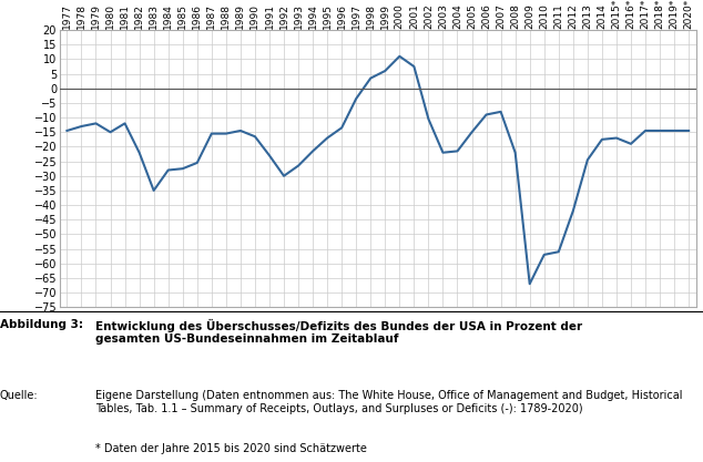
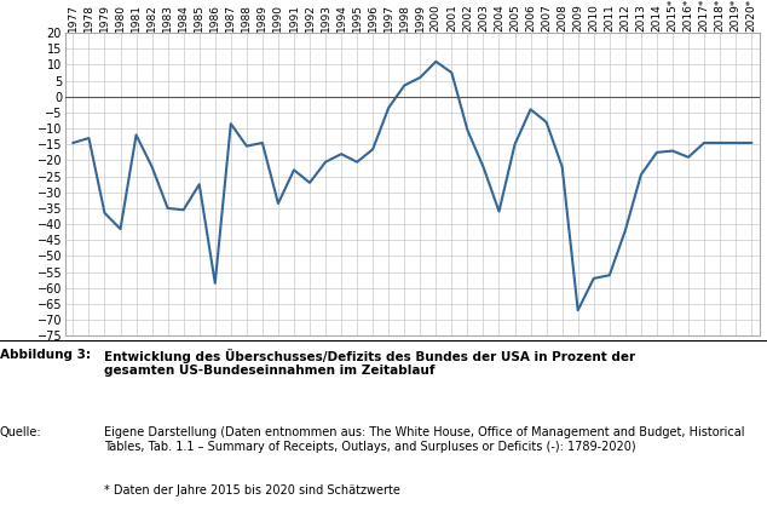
1979: -12.0 -> -36.5
1980: -15.0 -> -41.5
1984: -28.0 -> -35.5
1986: -25.5 -> -58.5
1987: -15.5 -> -8.5
1990: -16.5 -> -33.5
1992: -30.0 -> -27.0
1993: -26.5 -> -20.5
1994: -21.5 -> -18.0
1995: -17.0 -> -20.5
1996: -13.5 -> -16.5
2004: -21.5 -> -36.0
2006: -9.0 -> -4.0
